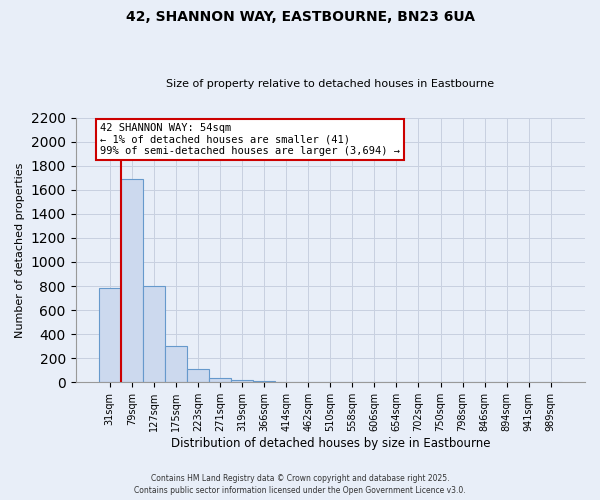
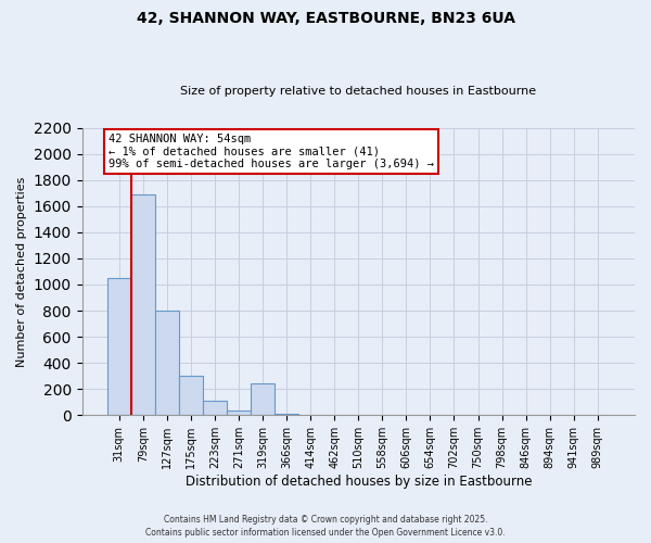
31sqm: 780 -> 1050
319sqm: 20 -> 240
